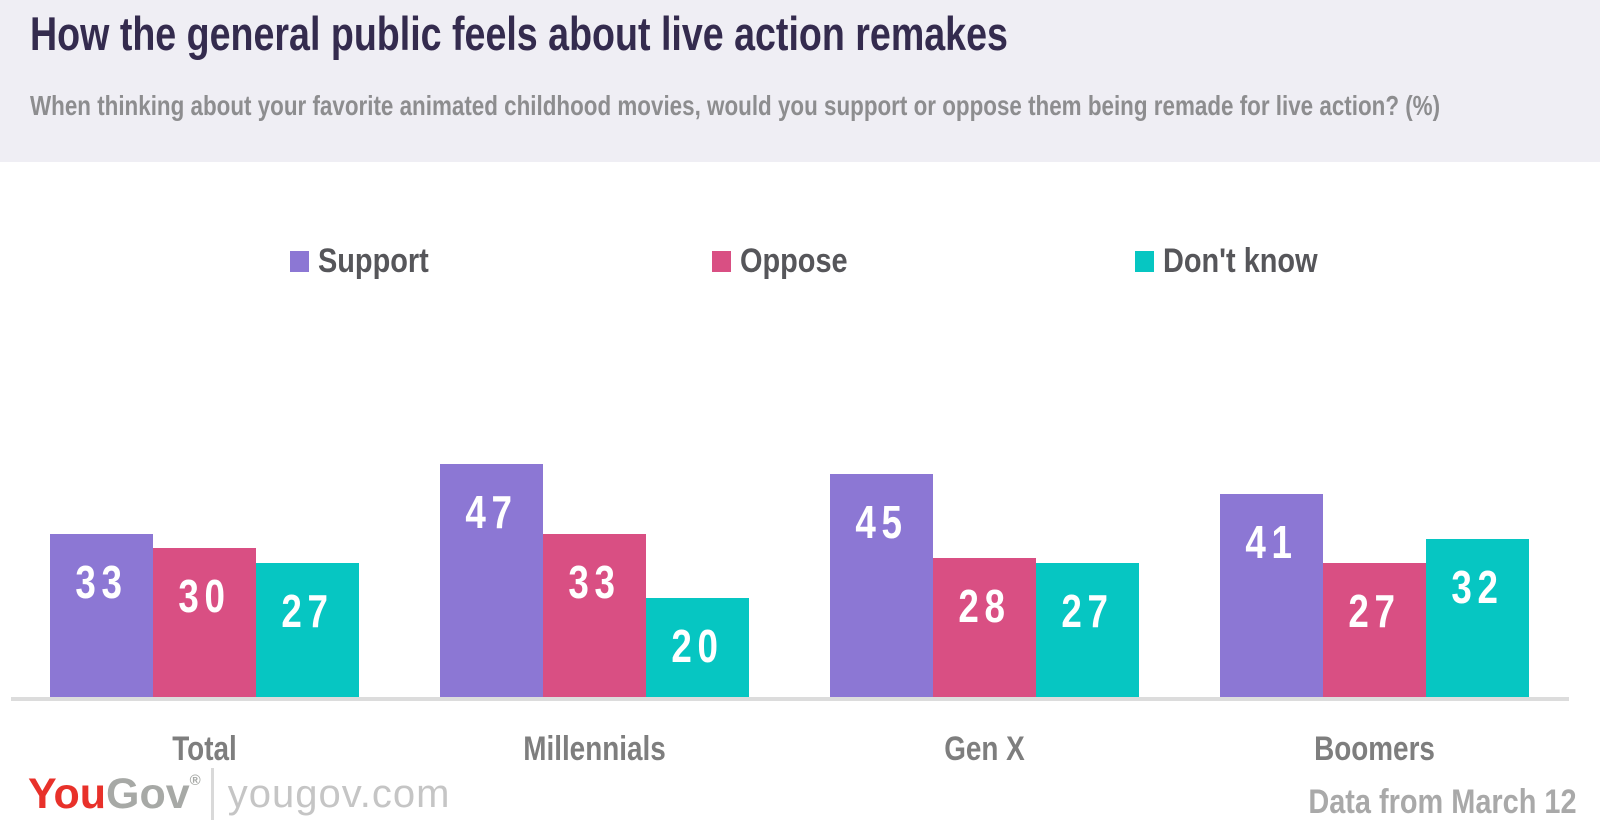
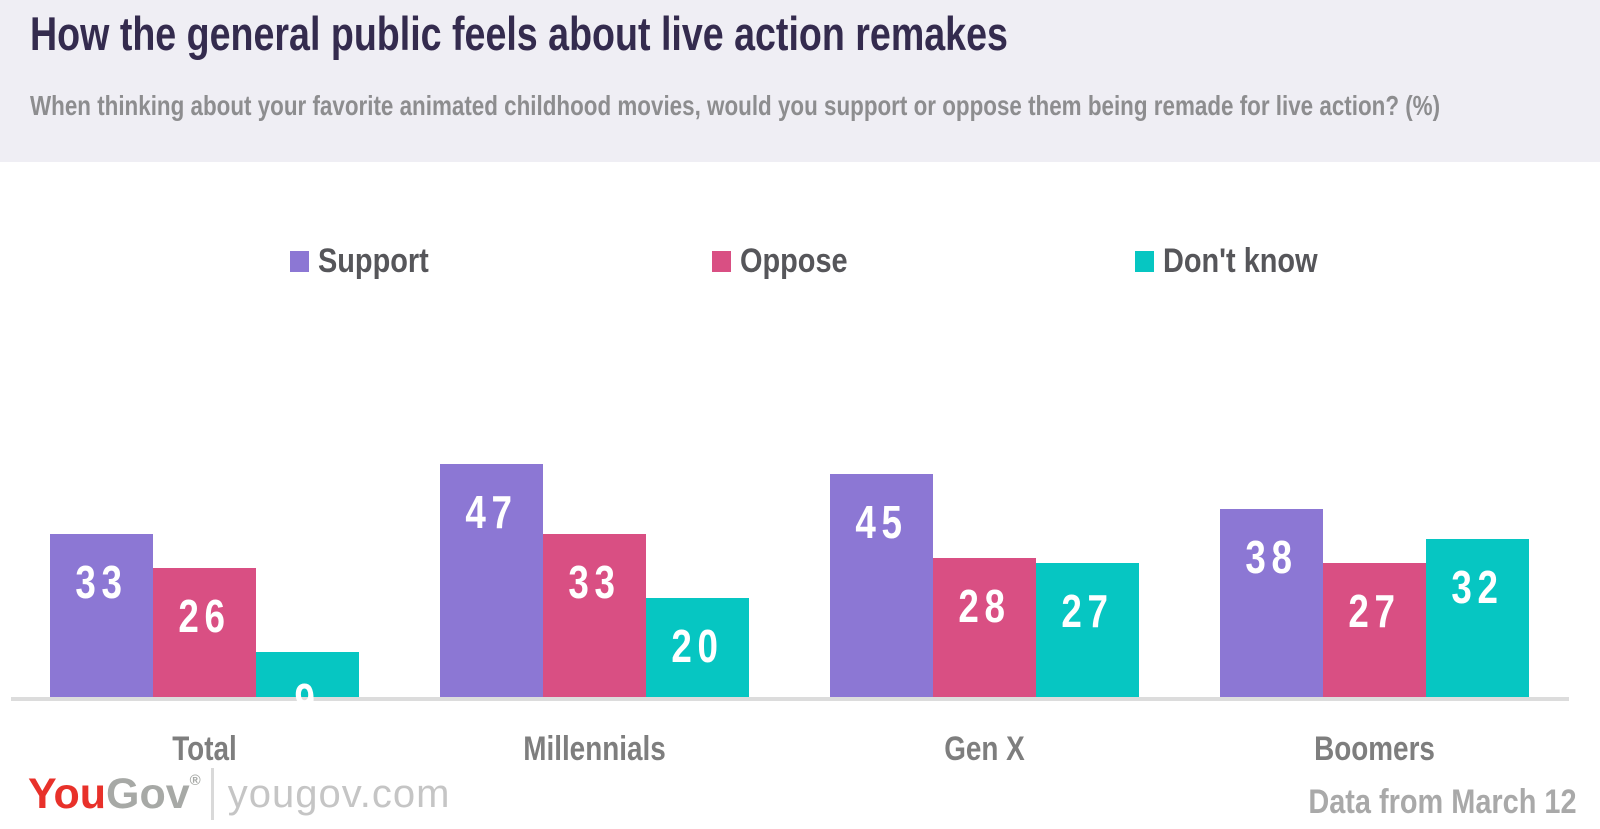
Oppose/Total: 30 -> 26
Don't know/Total: 27 -> 9
Support/Boomers: 41 -> 38
